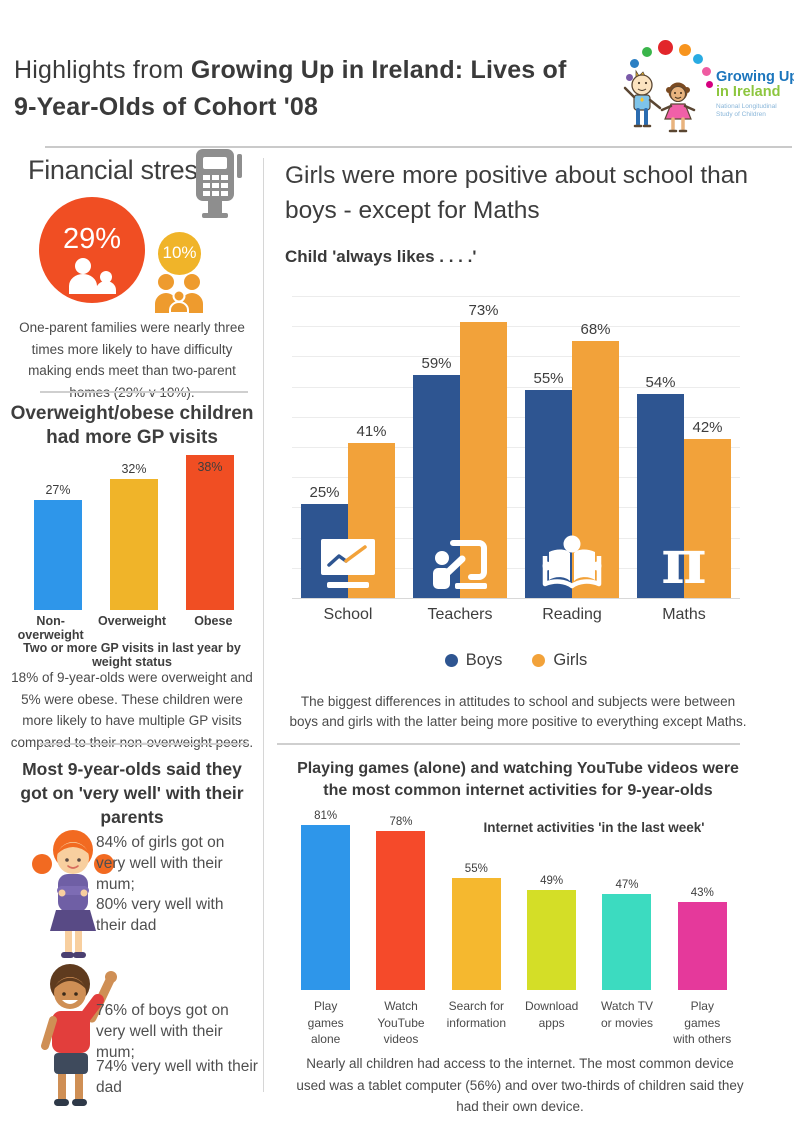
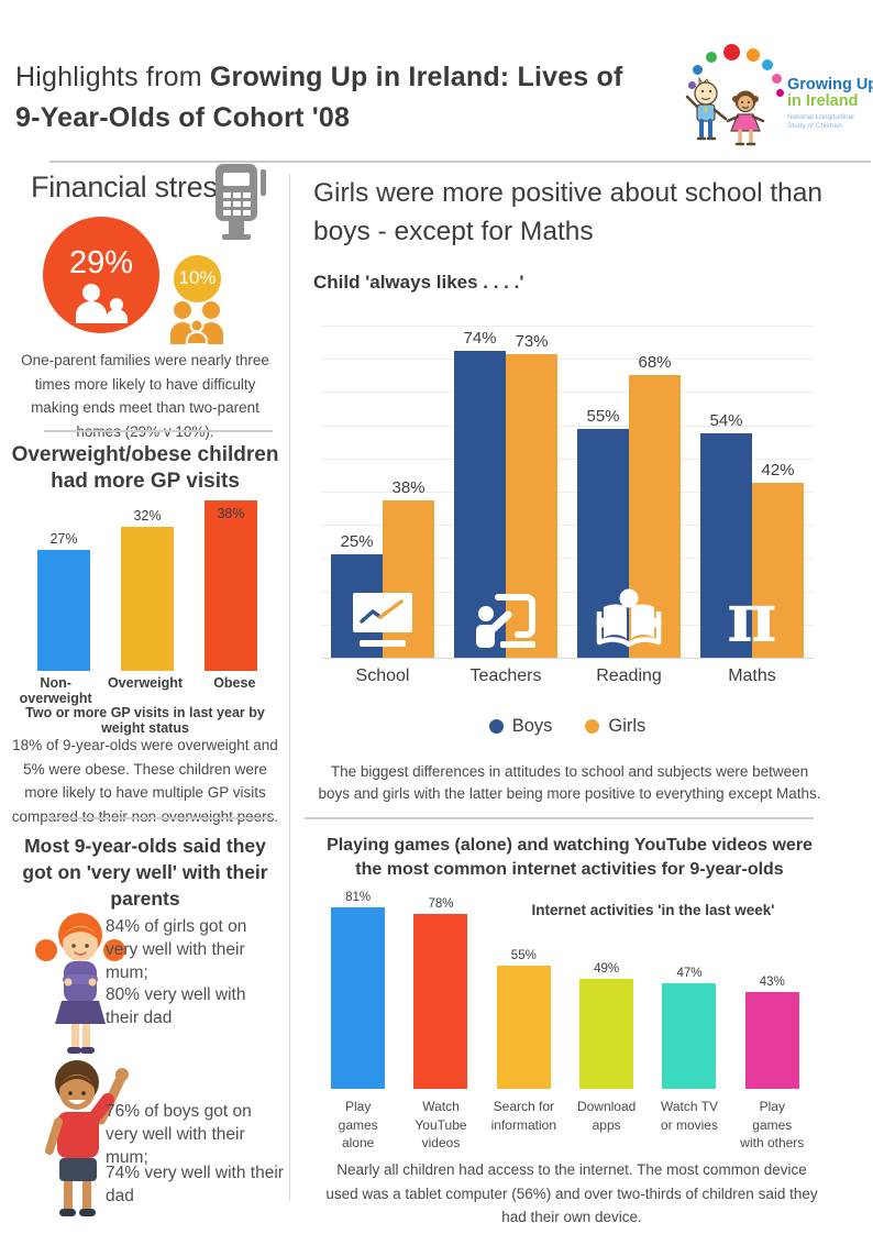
Child 'always likes . . . .'/Girls/School: 41% -> 38%
Child 'always likes . . . .'/Boys/Teachers: 59% -> 74%
